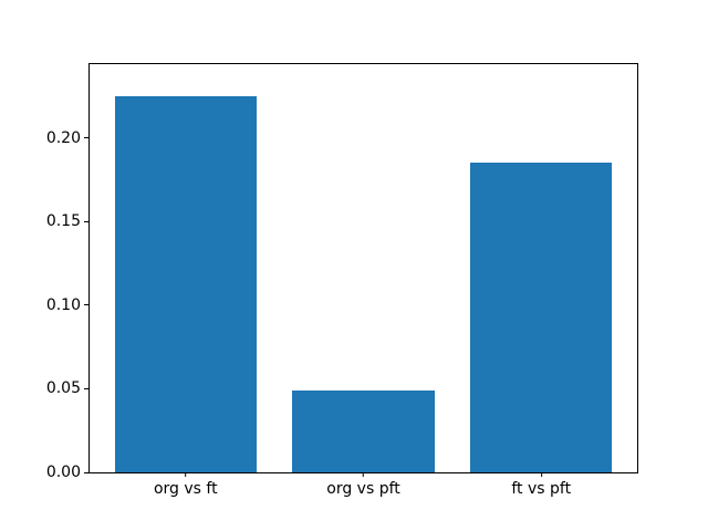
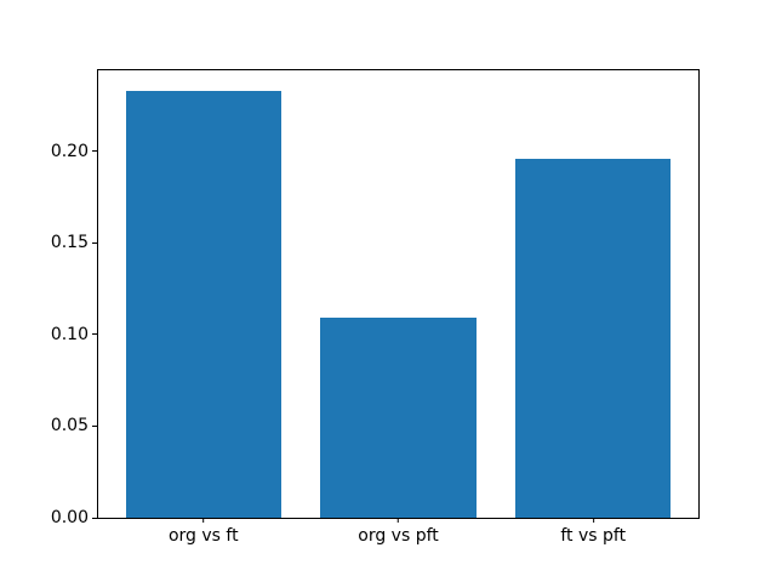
org vs ft: 0.225 -> 0.233
org vs pft: 0.049 -> 0.109
ft vs pft: 0.185 -> 0.196
